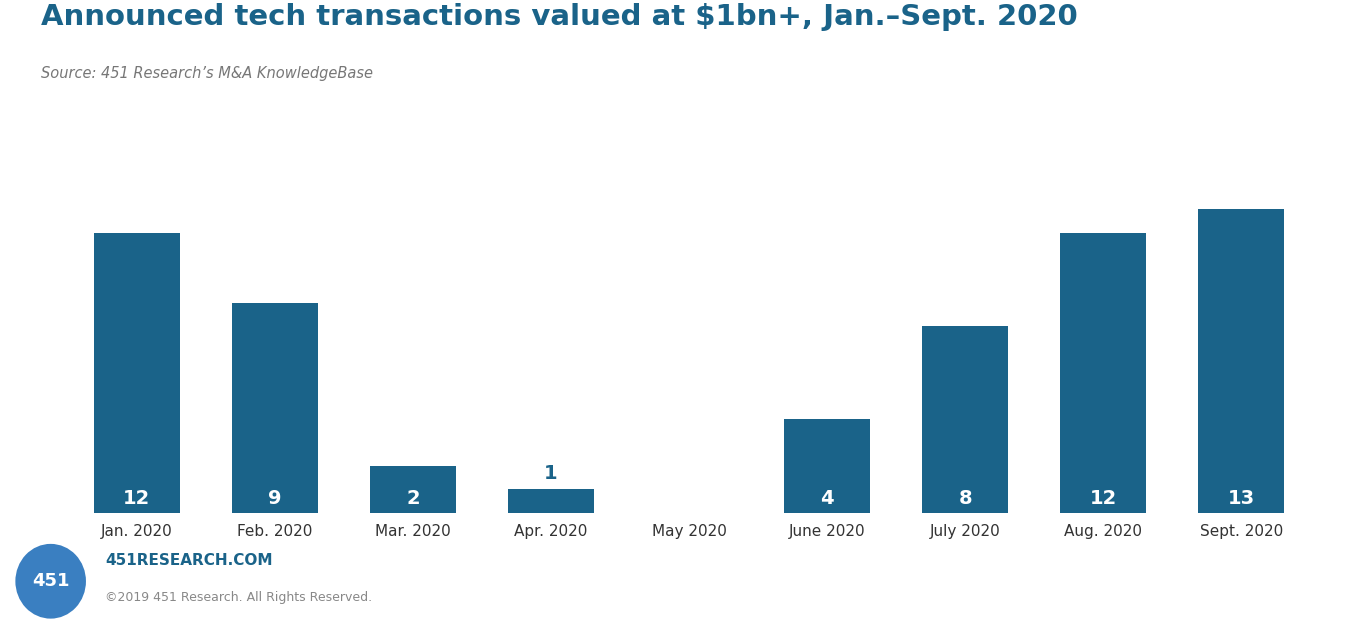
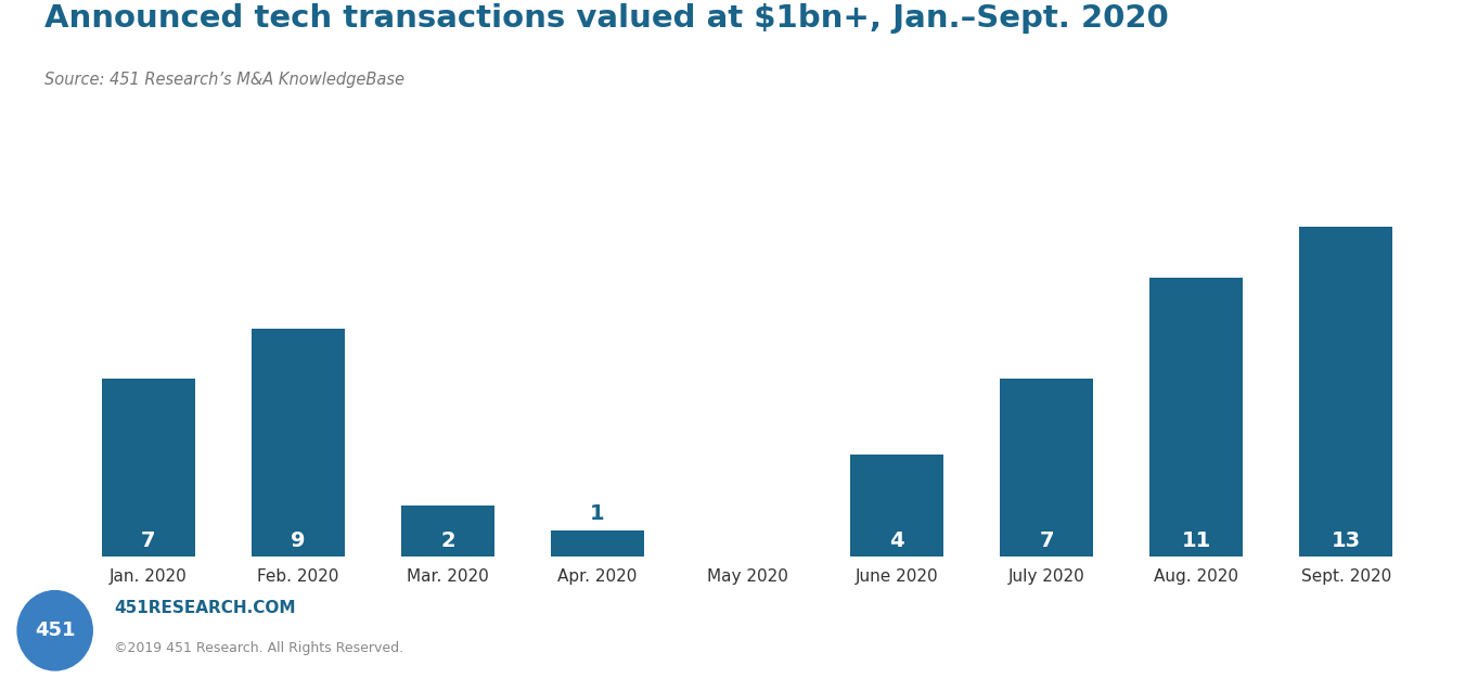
Jan. 2020: 12 -> 7
July 2020: 8 -> 7
Aug. 2020: 12 -> 11
